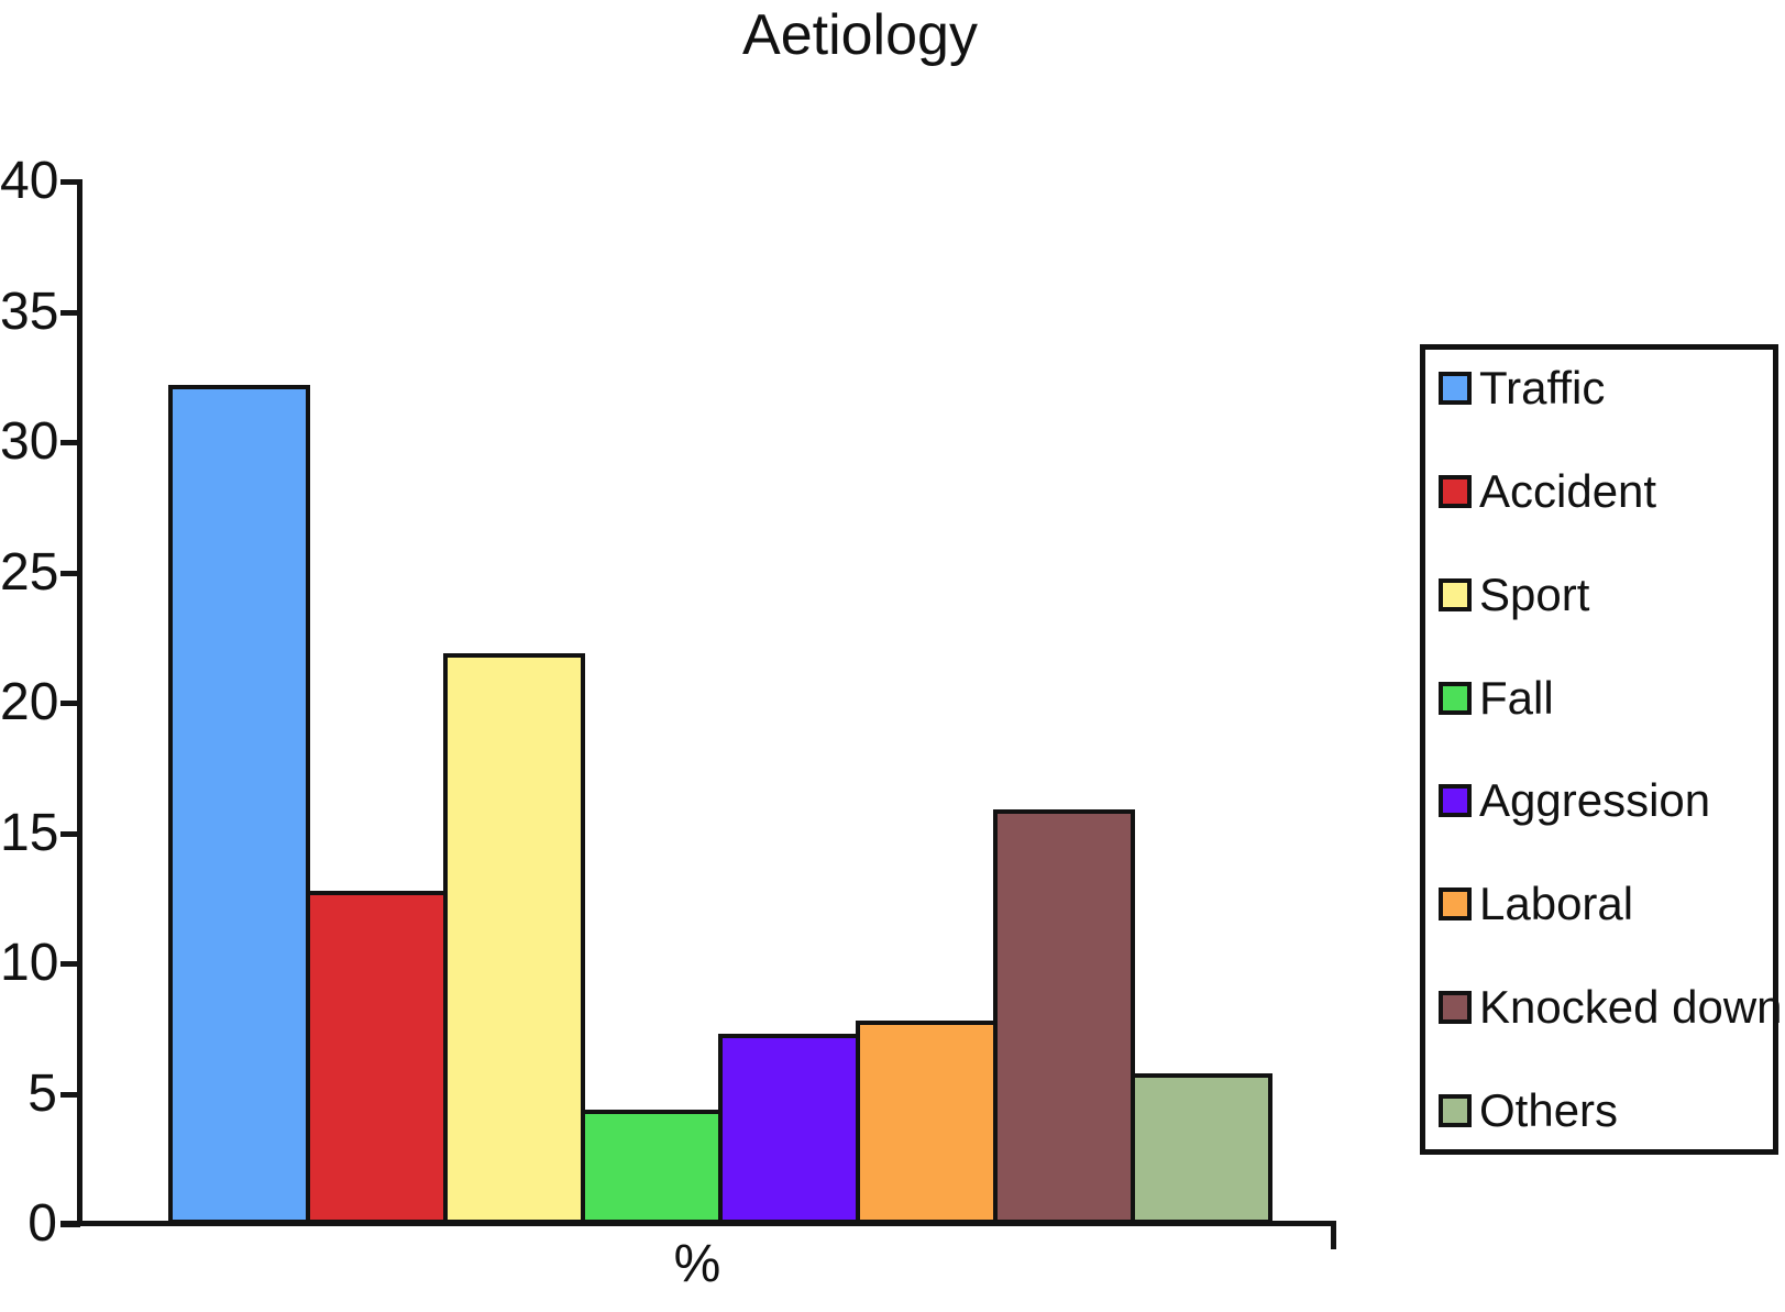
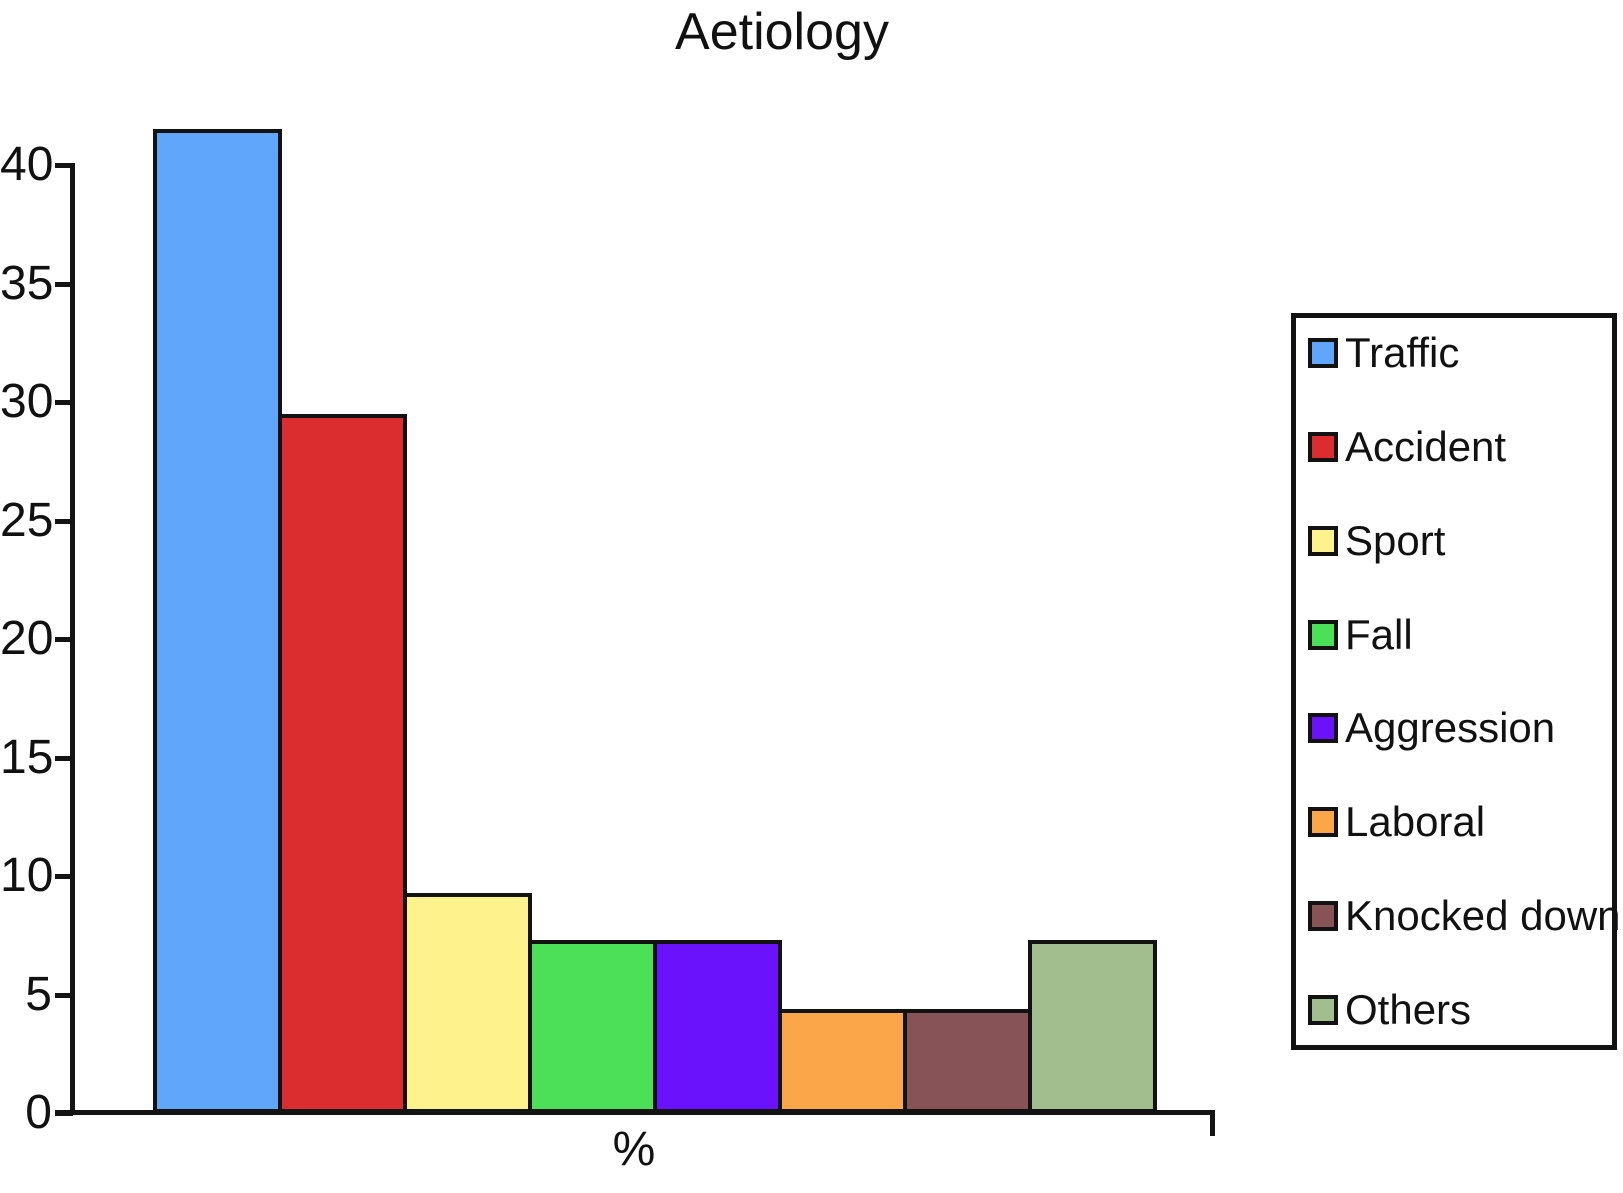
Traffic: 32.2 -> 41.5
Accident: 12.8 -> 29.5
Sport: 21.9 -> 9.3
Fall: 4.4 -> 7.3
Laboral: 7.8 -> 4.4
Knocked down: 15.9 -> 4.4
Others: 5.8 -> 7.3
